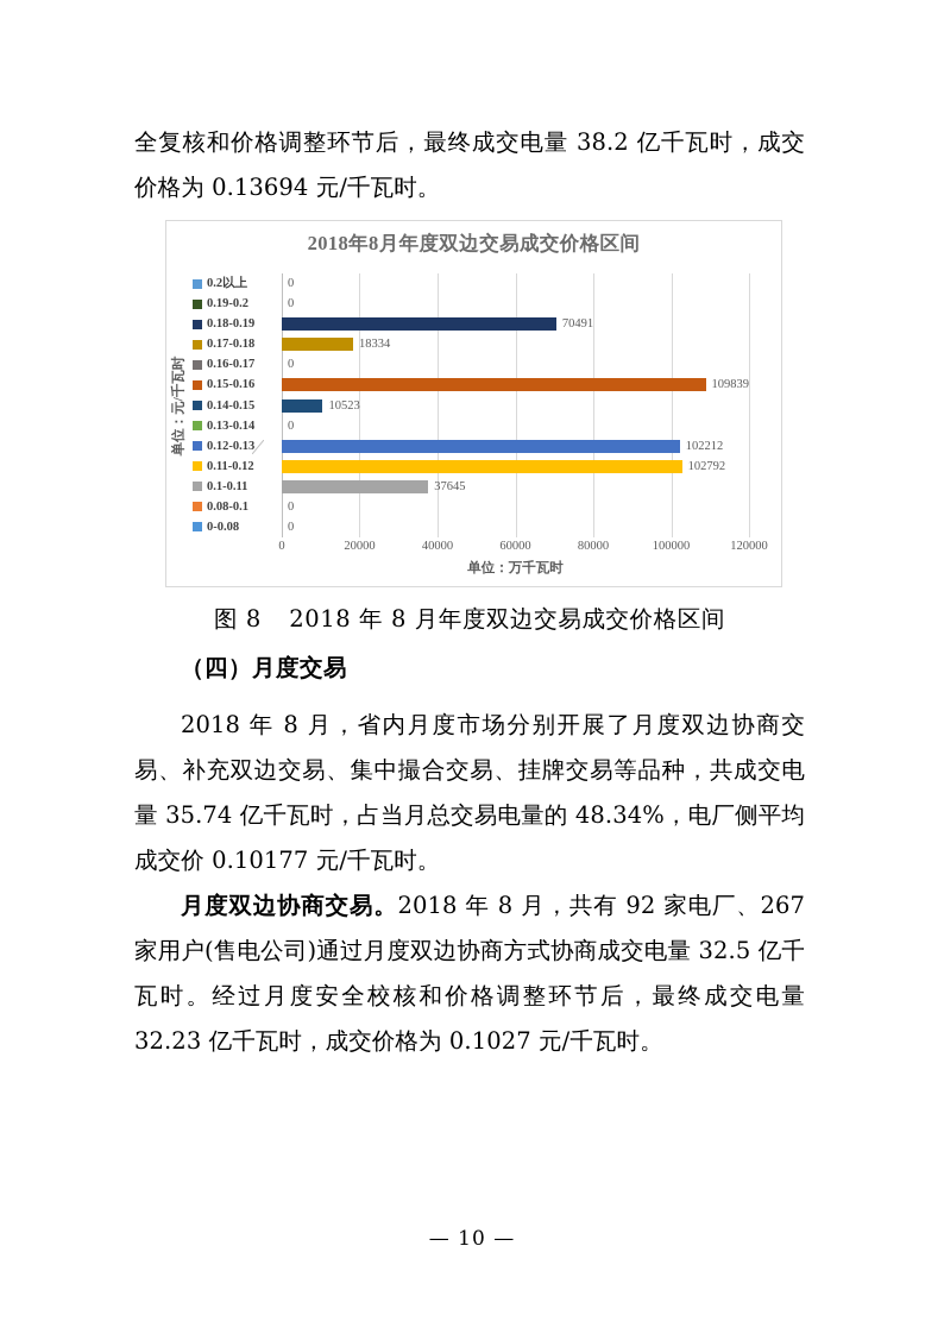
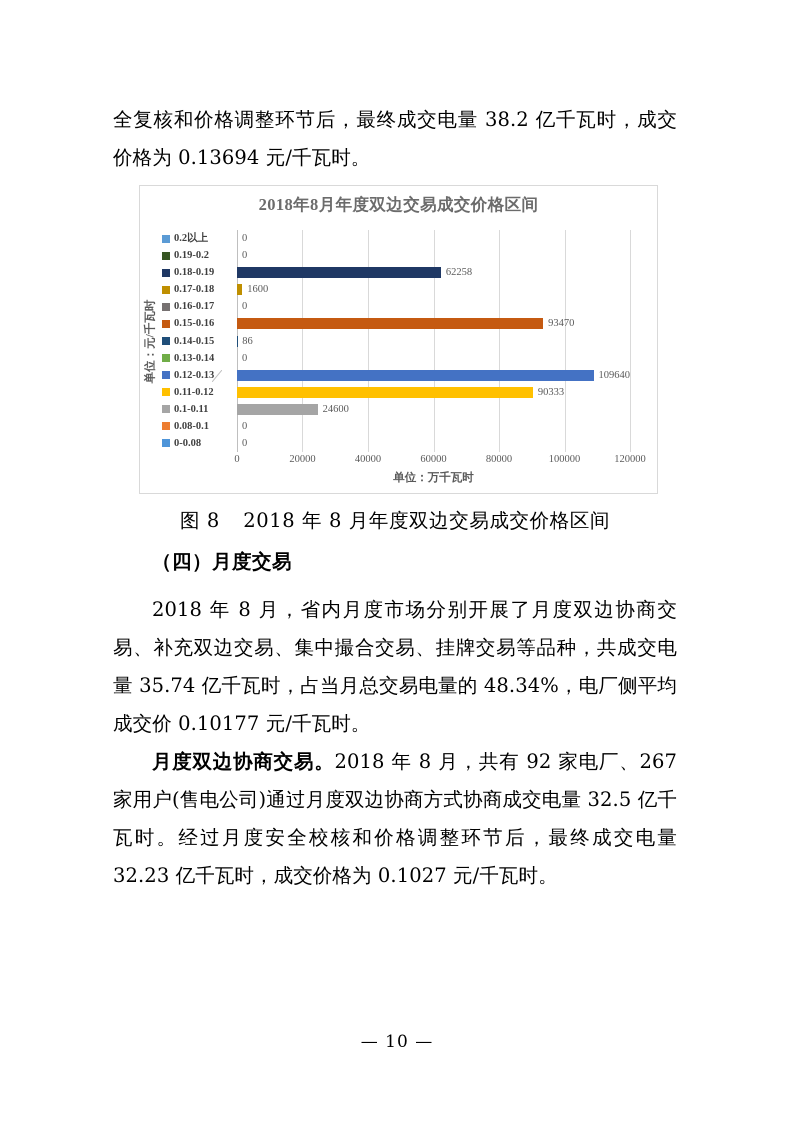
0.18-0.19: 70491 -> 62258
0.17-0.18: 18334 -> 1600
0.15-0.16: 109839 -> 93470
0.14-0.15: 10523 -> 86
0.12-0.13: 102212 -> 109640
0.11-0.12: 102792 -> 90333
0.1-0.11: 37645 -> 24600
